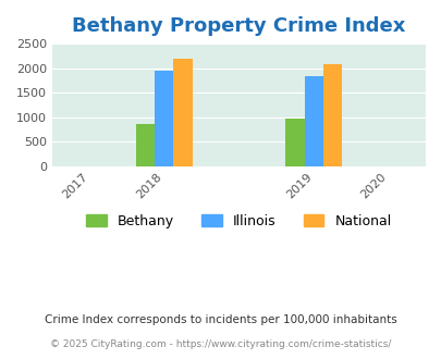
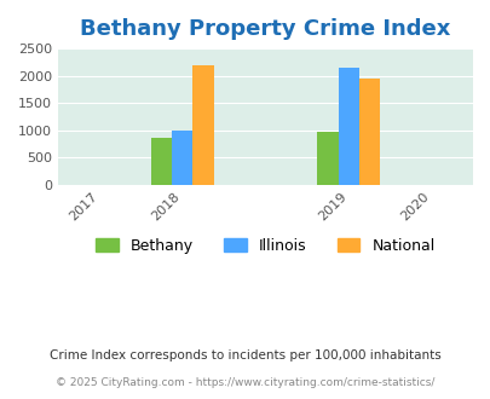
Illinois/2018: 1940 -> 1000
Illinois/2019: 1840 -> 2150
National/2019: 2090 -> 1950
